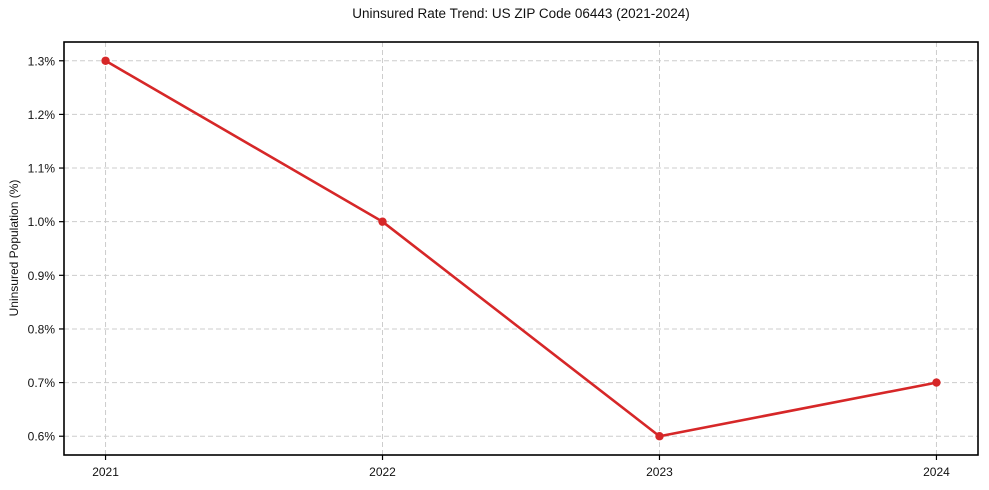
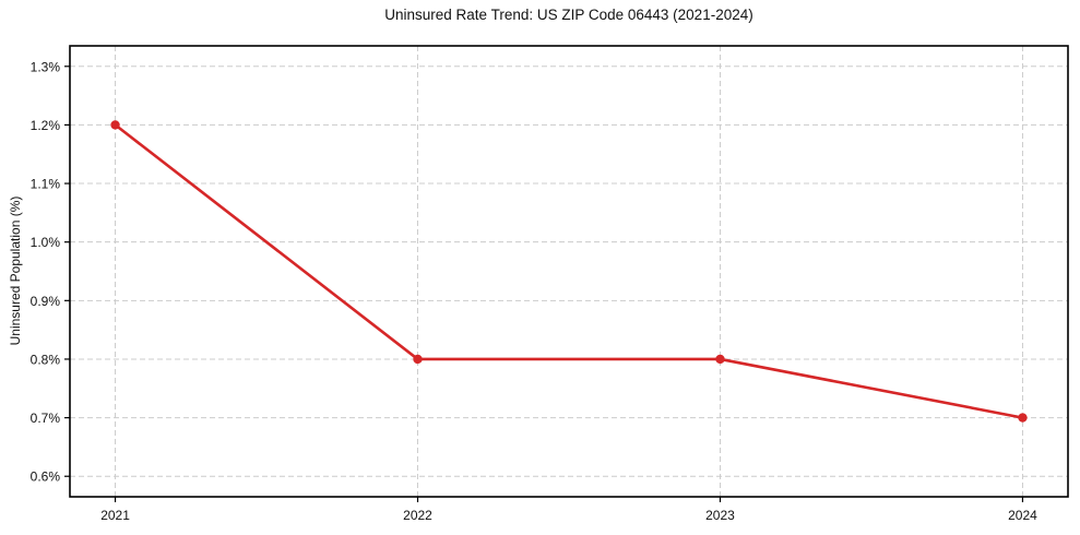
2021: 1.3% -> 1.2%
2022: 1.0% -> 0.8%
2023: 0.6% -> 0.8%
